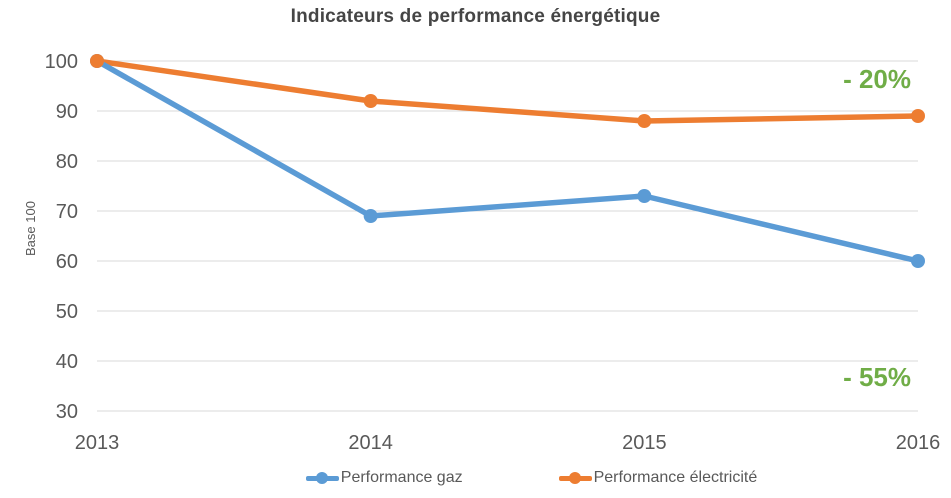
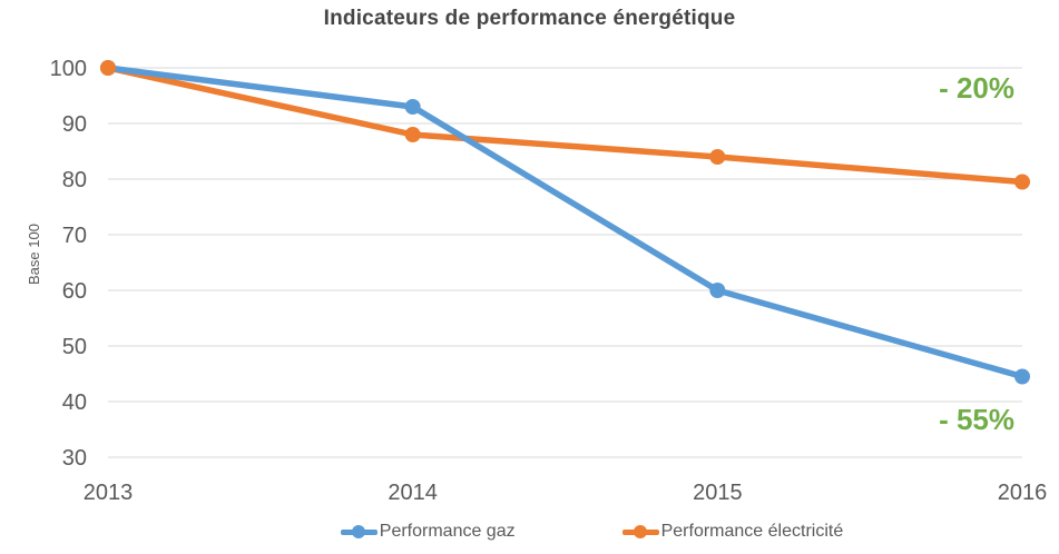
Performance gaz/2014: 69 -> 93
Performance électricité/2014: 92 -> 88
Performance gaz/2015: 73 -> 60
Performance électricité/2015: 88 -> 84
Performance gaz/2016: 60 -> 44
Performance électricité/2016: 89 -> 80
